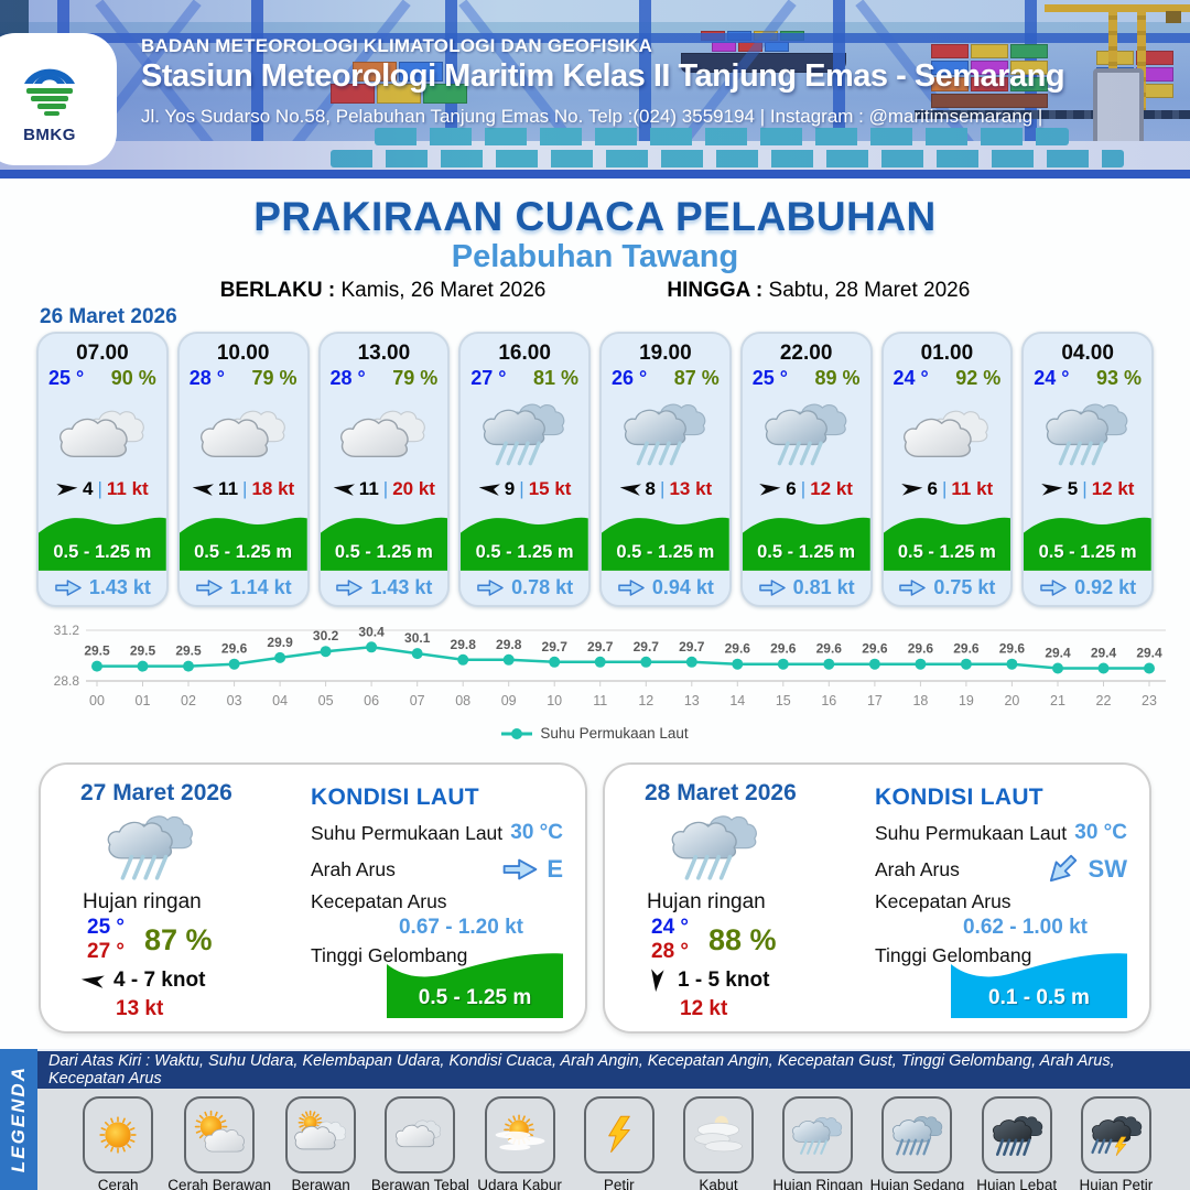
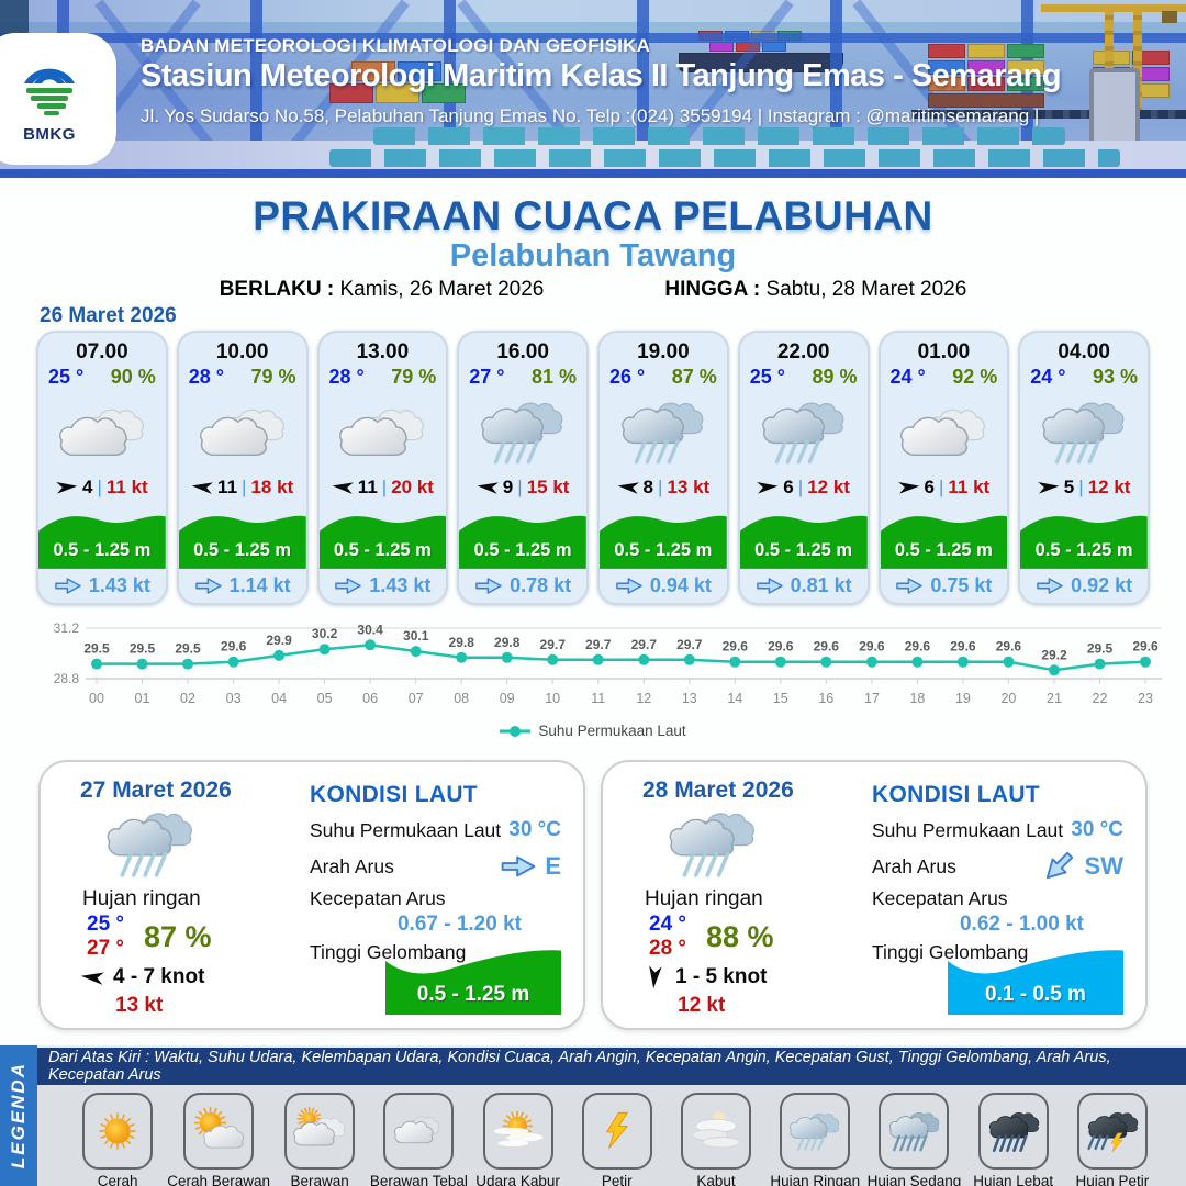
21: 29.4 -> 29.2
22: 29.4 -> 29.5
23: 29.4 -> 29.6
